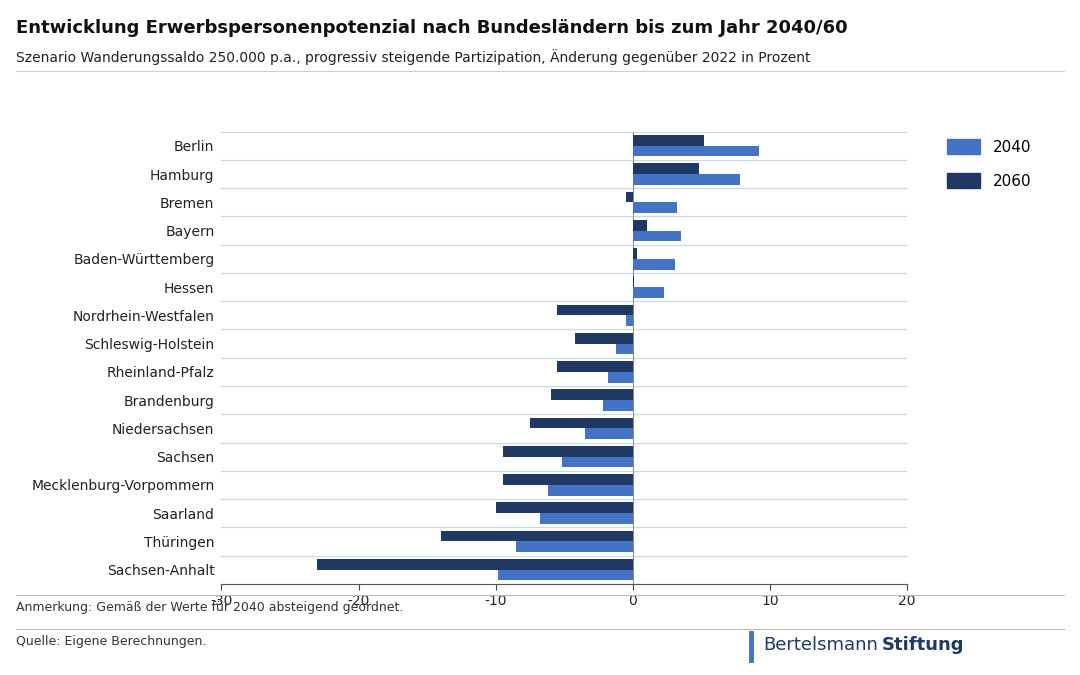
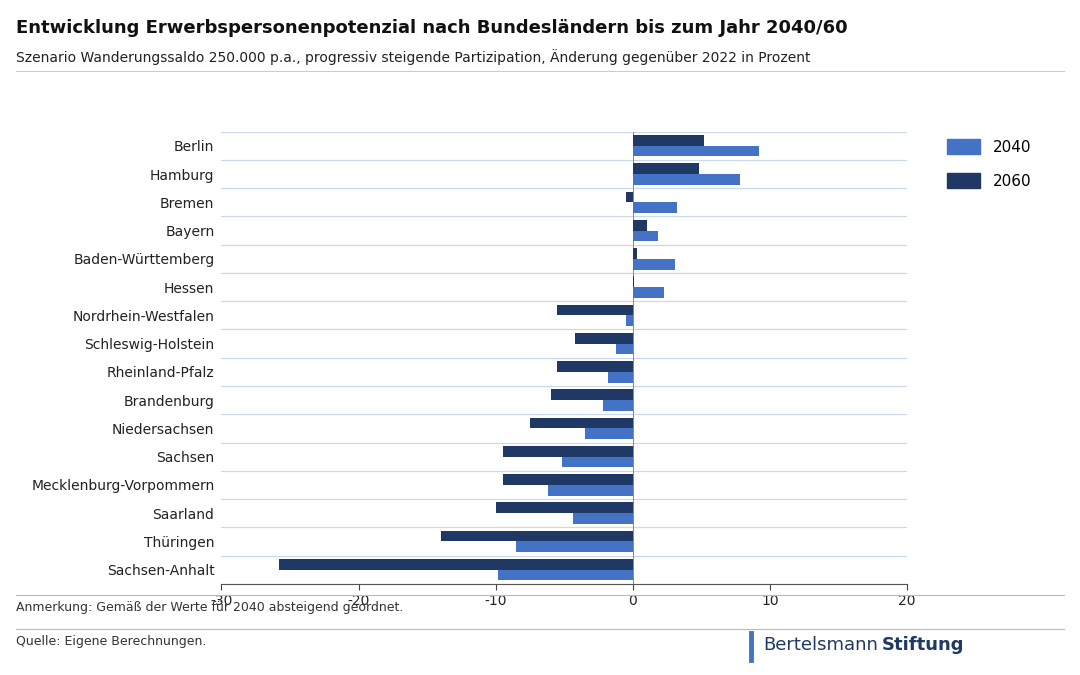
2040/Bayern: 3.5 -> 1.8
2040/Saarland: -6.8 -> -4.4
2060/Sachsen-Anhalt: -23.0 -> -25.8
